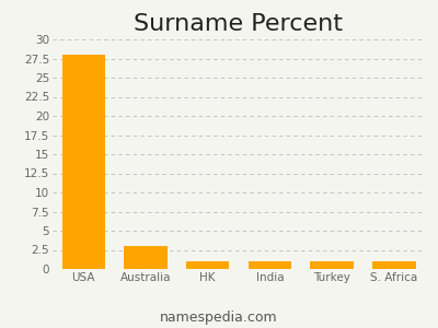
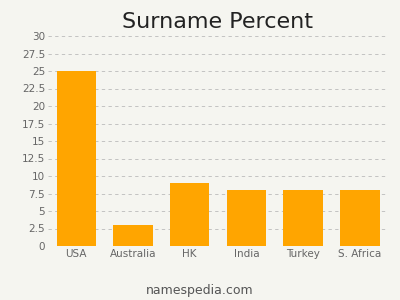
USA: 28 -> 25
HK: 1 -> 9
India: 1 -> 8
Turkey: 1 -> 8
S. Africa: 1 -> 8
